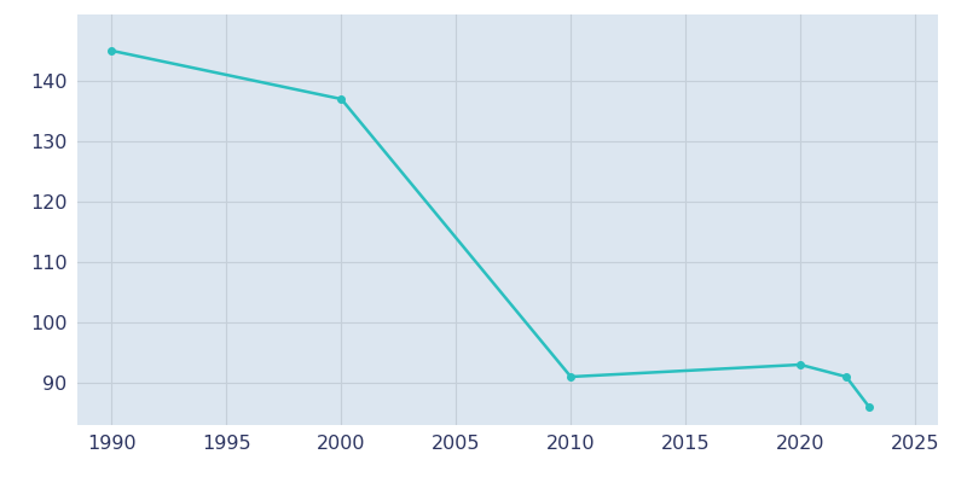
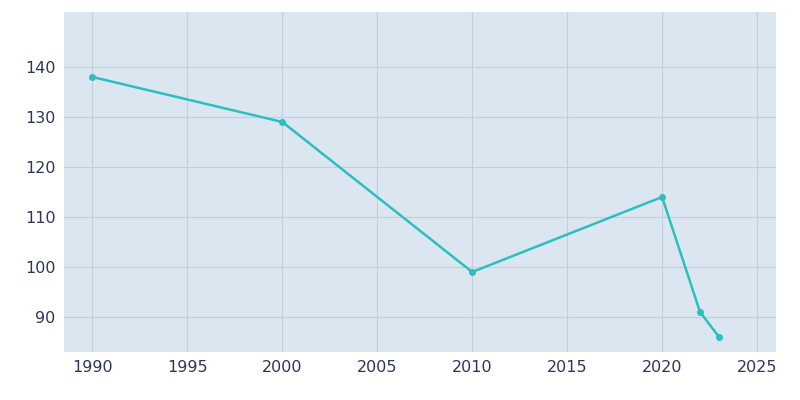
1990: 145 -> 138
2000: 137 -> 129
2010: 91 -> 99
2020: 93 -> 114
